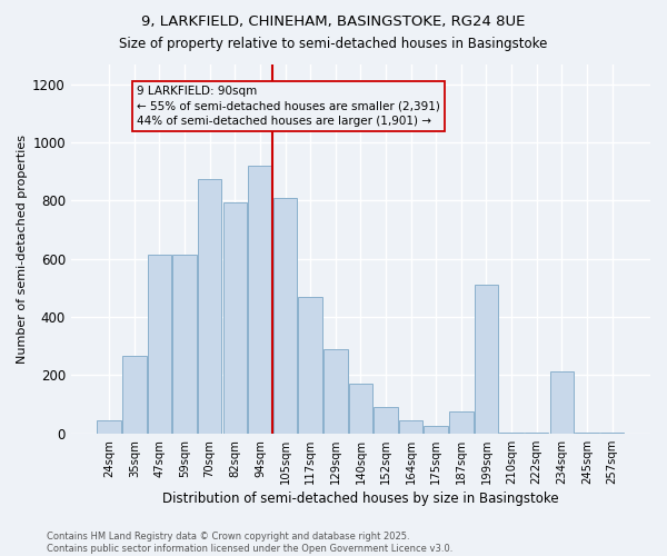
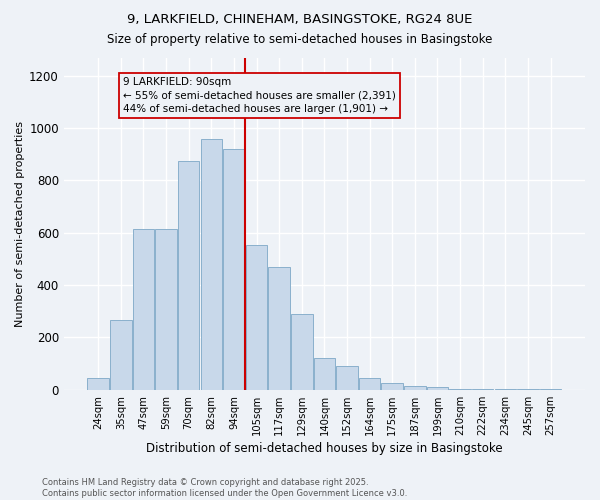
82sqm: 795 -> 960
105sqm: 810 -> 555
140sqm: 170 -> 120
187sqm: 75 -> 15
199sqm: 510 -> 10
234sqm: 215 -> 3
